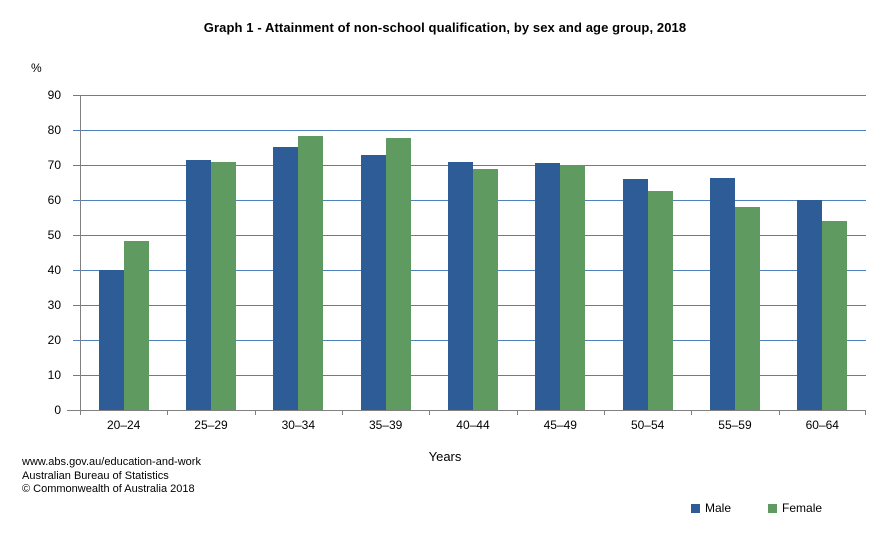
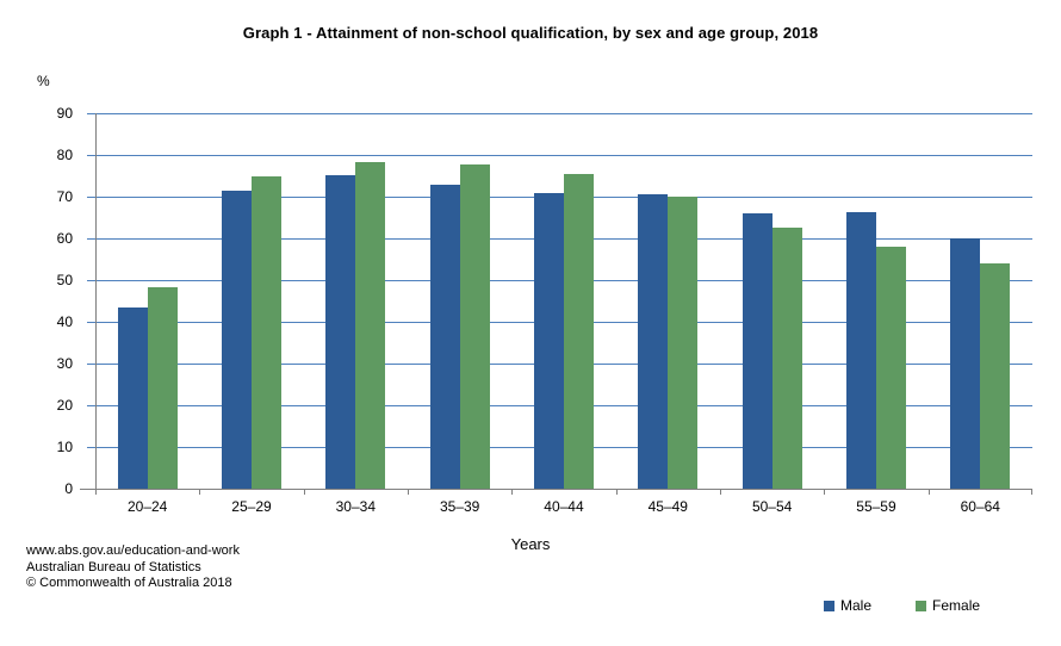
Male/20–24: 40 -> 43
Female/25–29: 71 -> 75
Female/40–44: 69 -> 75
